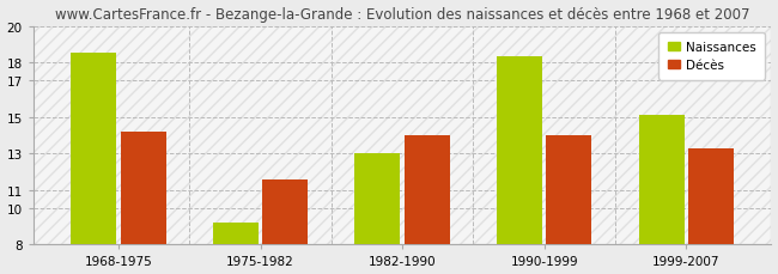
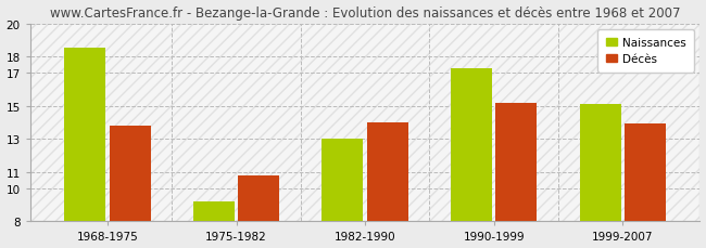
Décès/1968-1975: 14.2 -> 13.8
Décès/1975-1982: 11.6 -> 10.8
Naissances/1990-1999: 18.3 -> 17.3
Décès/1990-1999: 14.0 -> 15.2
Décès/1999-2007: 13.3 -> 13.9
